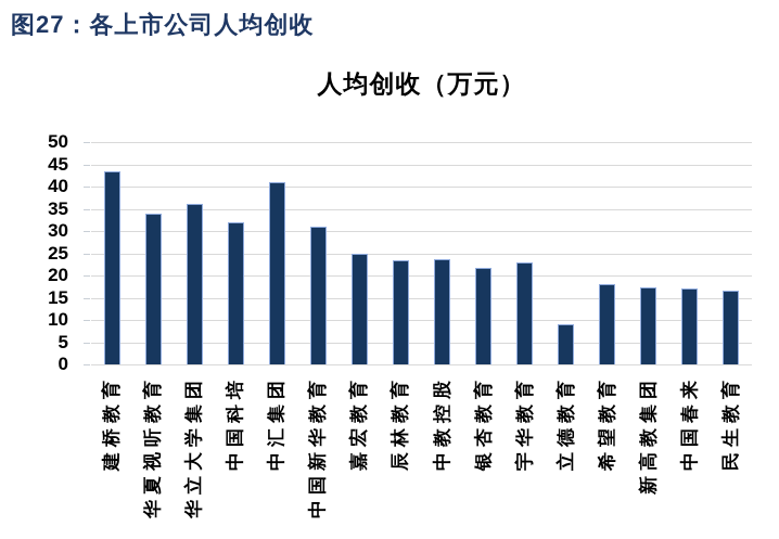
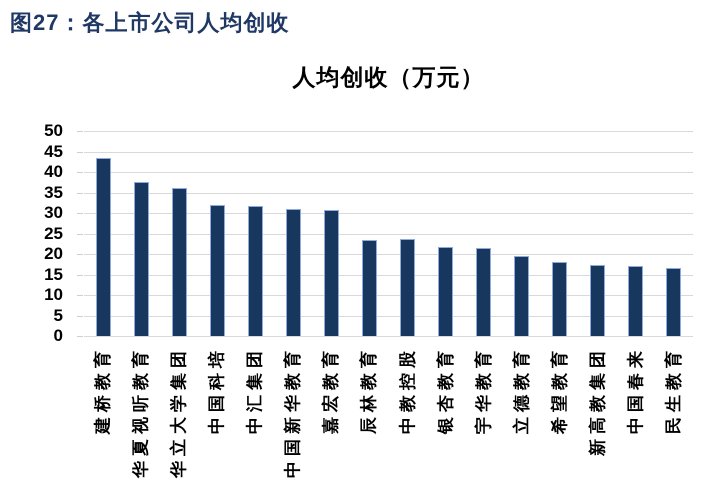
华夏视听教育: 34 -> 38
中汇集团: 41 -> 32
嘉宏教育: 25 -> 31
宇华教育: 23 -> 21
立德教育: 9 -> 20
